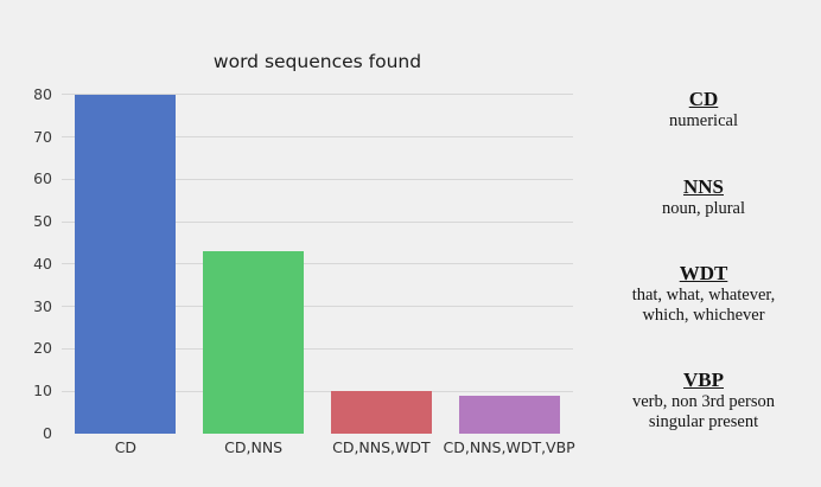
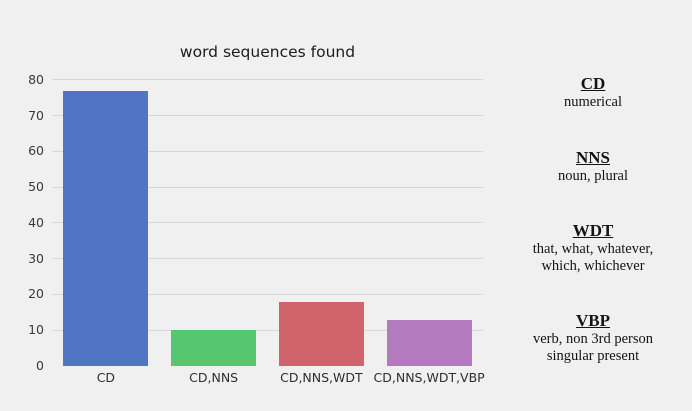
CD: 80 -> 77
CD,NNS: 43 -> 10
CD,NNS,WDT: 10 -> 18
CD,NNS,WDT,VBP: 9 -> 13
